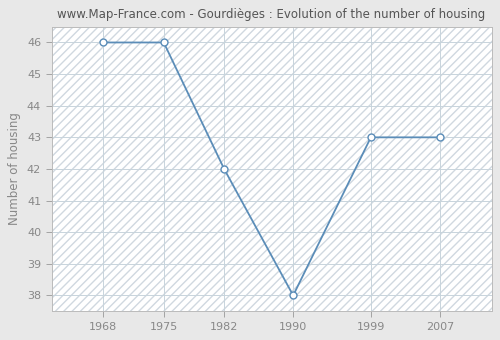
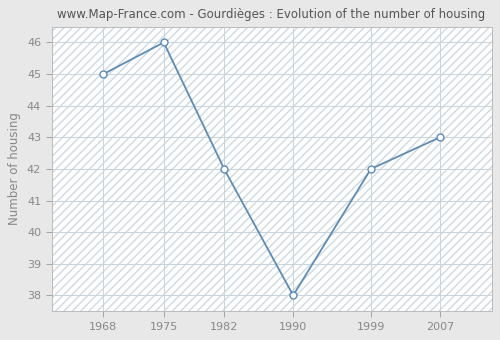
1968: 46 -> 45
1999: 43 -> 42
